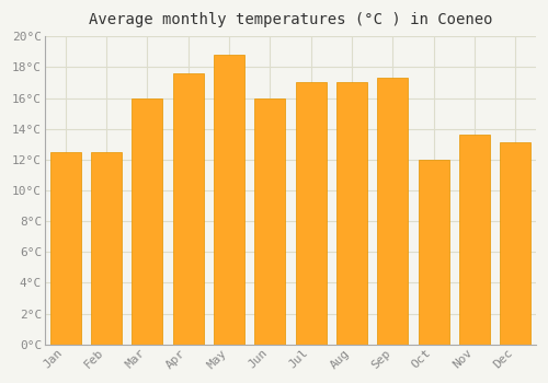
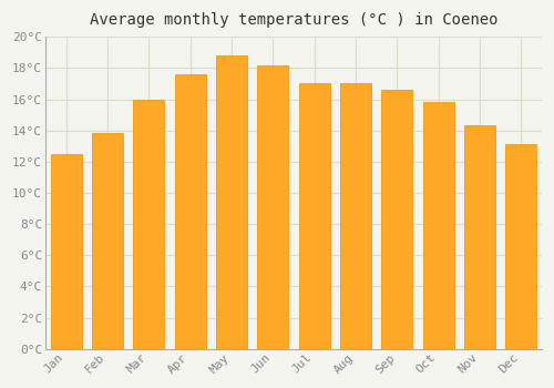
Feb: 12.5°C -> 13.8°C
Jun: 16.0°C -> 18.2°C
Sep: 17.3°C -> 16.6°C
Oct: 12.0°C -> 15.8°C
Nov: 13.6°C -> 14.3°C
